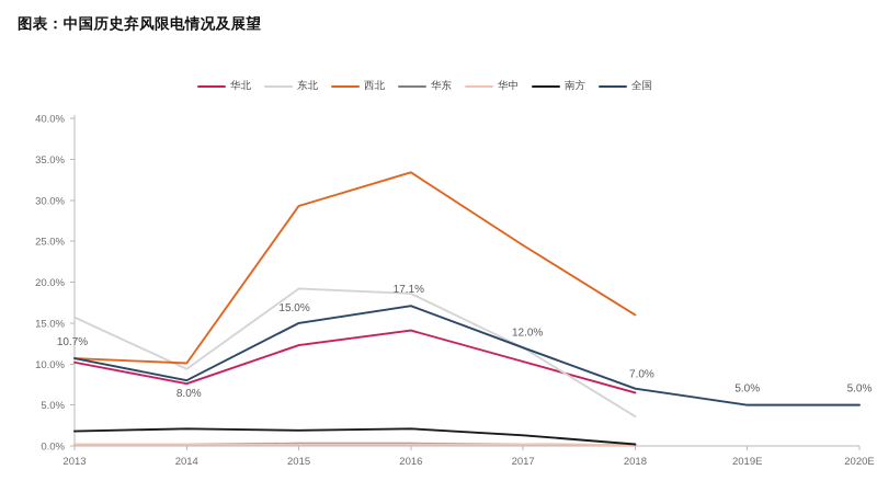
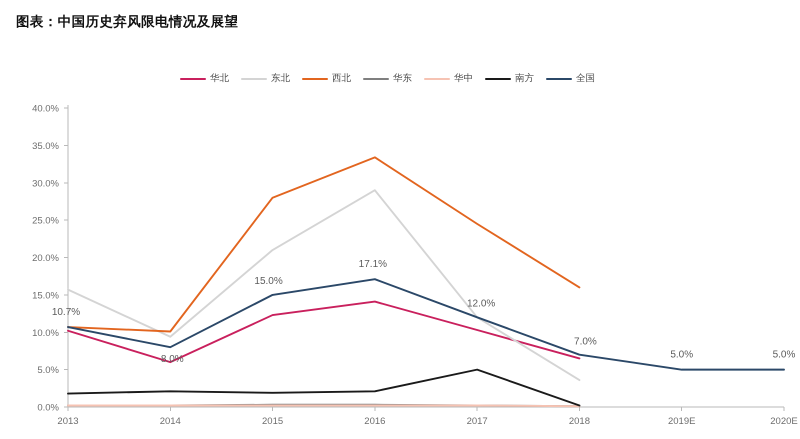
华北/2014: 8% -> 6%
东北/2015: 19% -> 21%
西北/2015: 29% -> 28%
东北/2016: 19% -> 29%
南方/2017: 1% -> 5%
